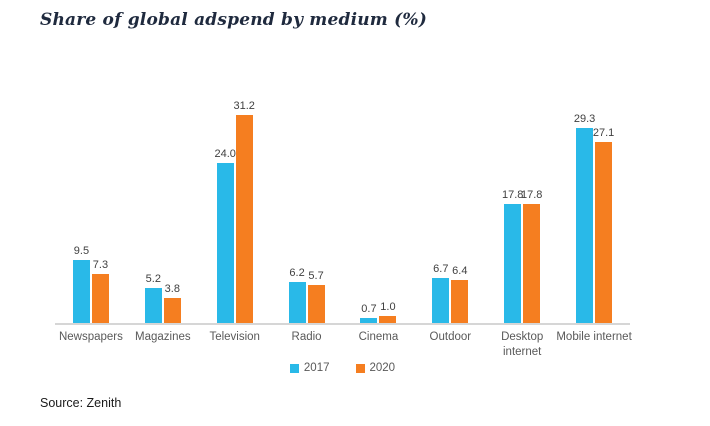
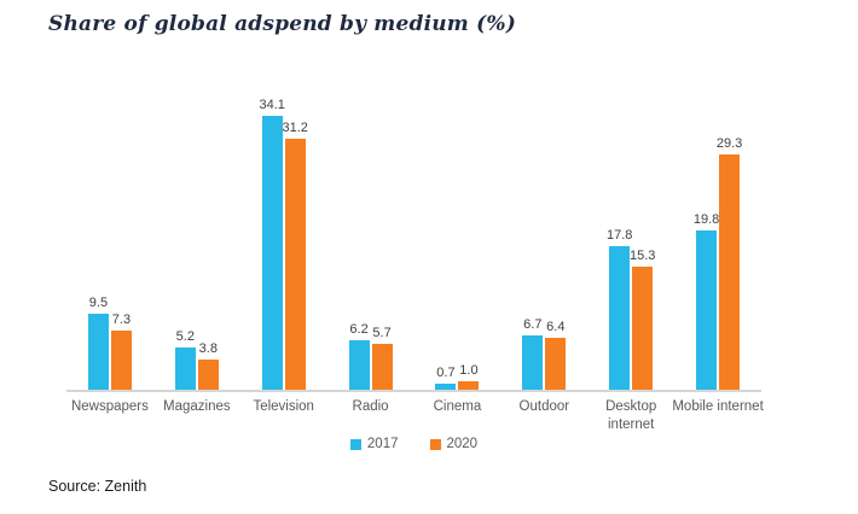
2017/Television: 24.0 -> 34.1
2020/Desktop internet: 17.8 -> 15.3
2017/Mobile internet: 29.3 -> 19.8
2020/Mobile internet: 27.1 -> 29.3
